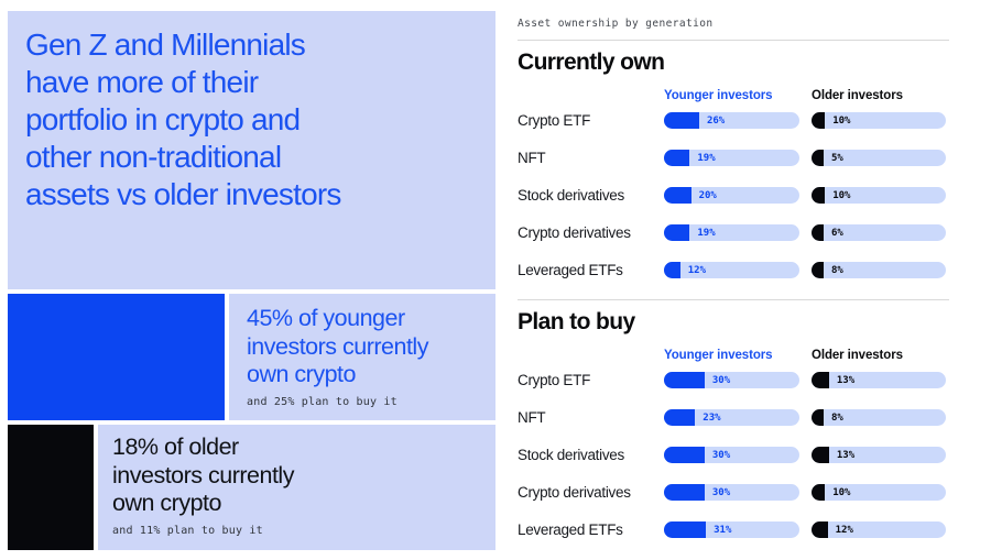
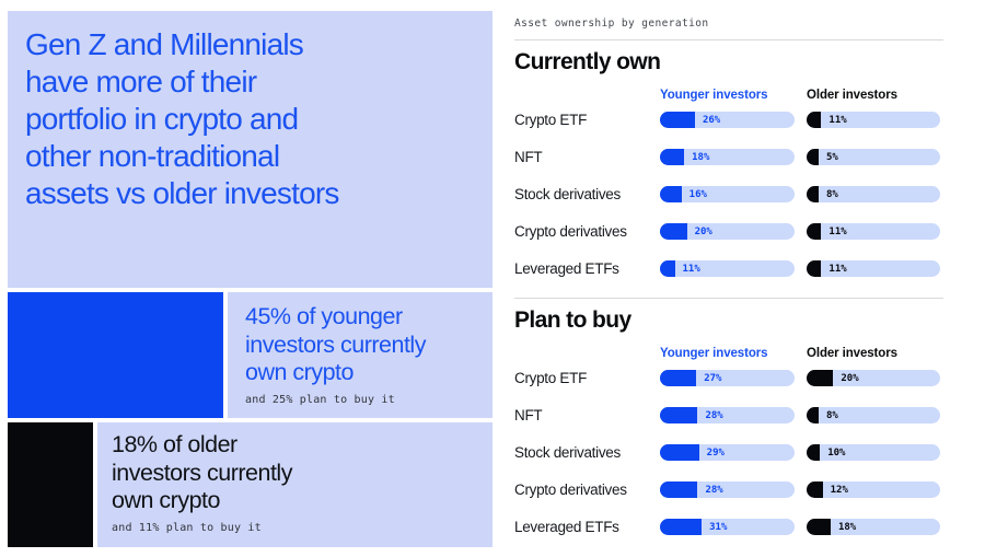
Currently own/Older investors/Crypto ETF: 10% -> 11%
Currently own/Younger investors/NFT: 19% -> 18%
Currently own/Younger investors/Stock derivatives: 20% -> 16%
Currently own/Older investors/Stock derivatives: 10% -> 8%
Currently own/Younger investors/Crypto derivatives: 19% -> 20%
Currently own/Older investors/Crypto derivatives: 6% -> 11%
Currently own/Younger investors/Leveraged ETFs: 12% -> 11%
Currently own/Older investors/Leveraged ETFs: 8% -> 11%
Plan to buy/Younger investors/Crypto ETF: 30% -> 27%
Plan to buy/Older investors/Crypto ETF: 13% -> 20%
Plan to buy/Younger investors/NFT: 23% -> 28%
Plan to buy/Younger investors/Stock derivatives: 30% -> 29%
Plan to buy/Older investors/Stock derivatives: 13% -> 10%
Plan to buy/Younger investors/Crypto derivatives: 30% -> 28%
Plan to buy/Older investors/Crypto derivatives: 10% -> 12%
Plan to buy/Older investors/Leveraged ETFs: 12% -> 18%
